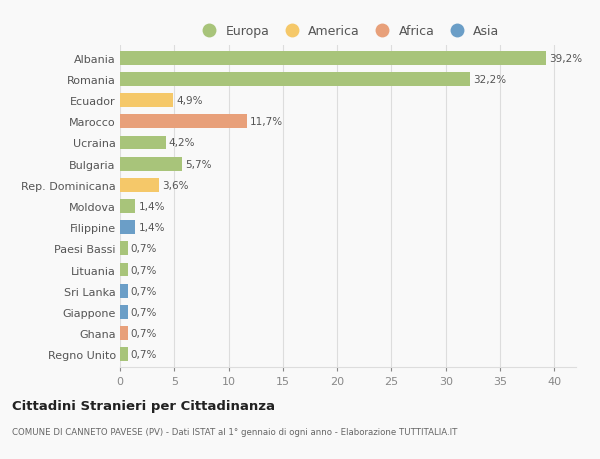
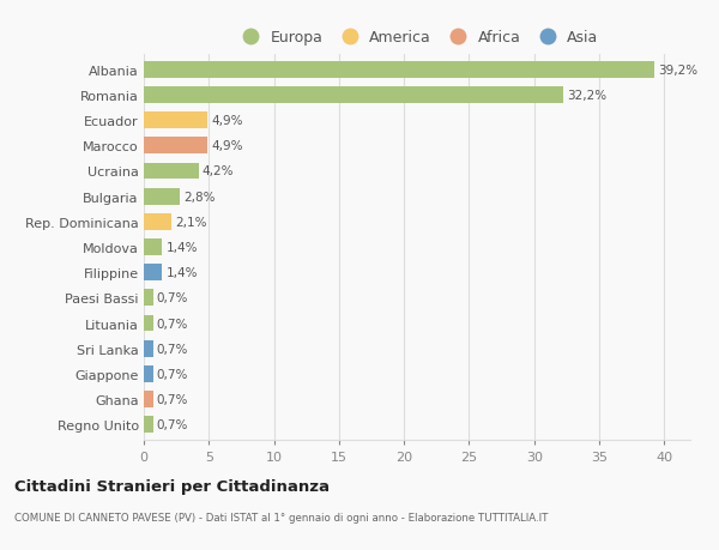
Marocco: 11,7% -> 4,9%
Bulgaria: 5,7% -> 2,8%
Rep. Dominicana: 3,6% -> 2,1%
